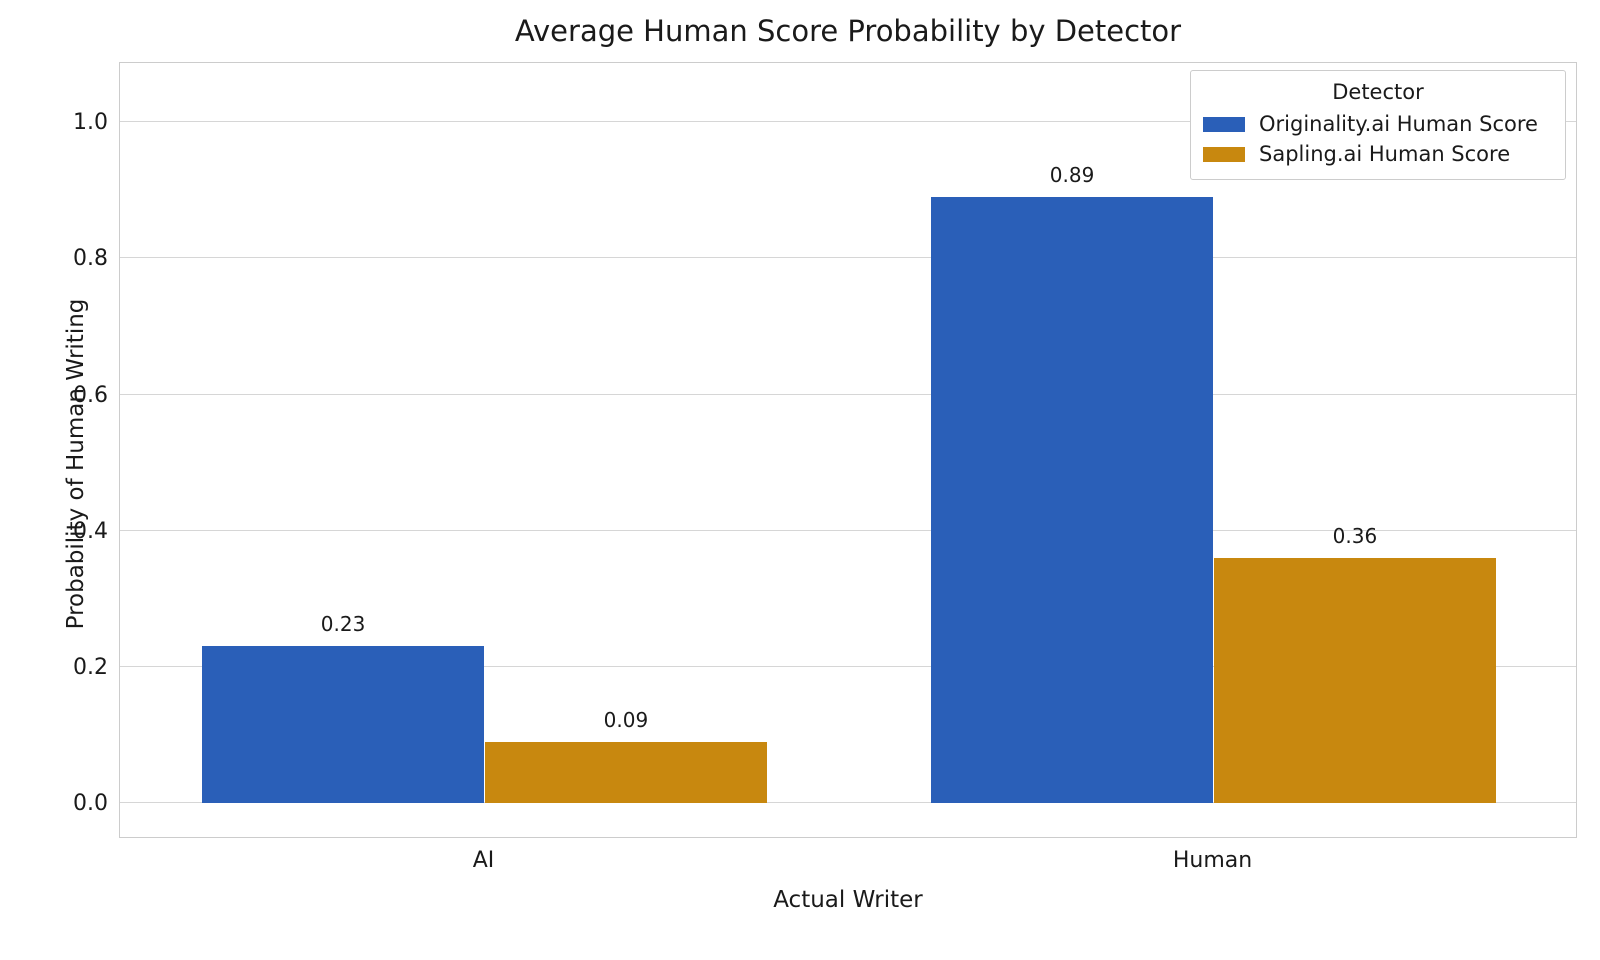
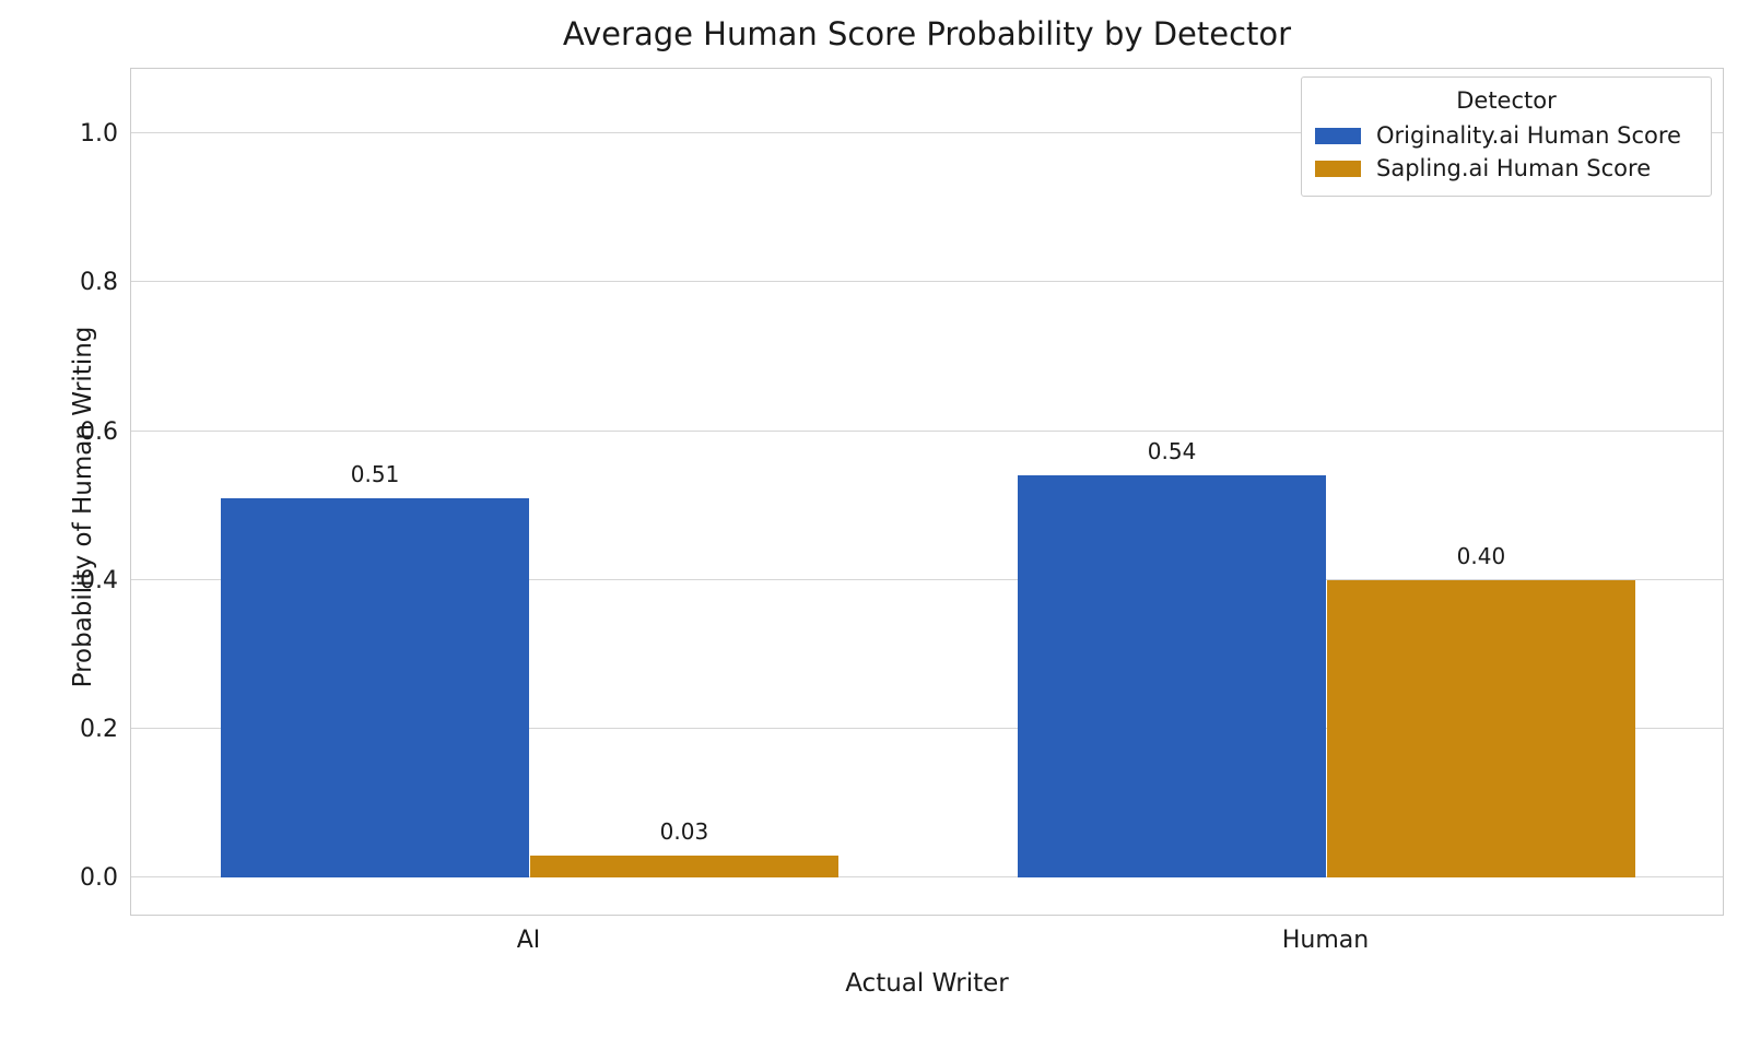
Originality.ai Human Score/AI: 0.23 -> 0.51
Sapling.ai Human Score/AI: 0.09 -> 0.03
Originality.ai Human Score/Human: 0.89 -> 0.54
Sapling.ai Human Score/Human: 0.36 -> 0.40
